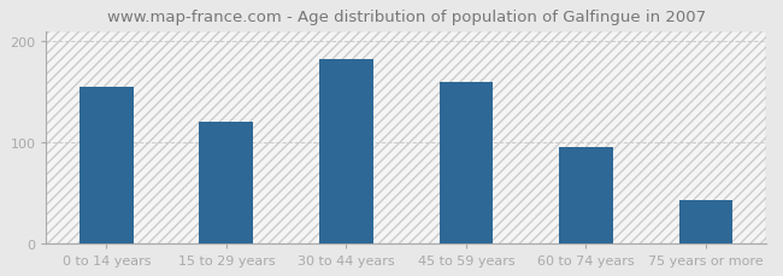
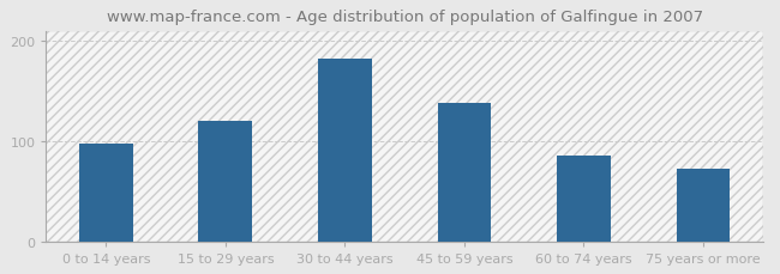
0 to 14 years: 155 -> 98
45 to 59 years: 160 -> 138
60 to 74 years: 95 -> 86
75 years or more: 42 -> 72
